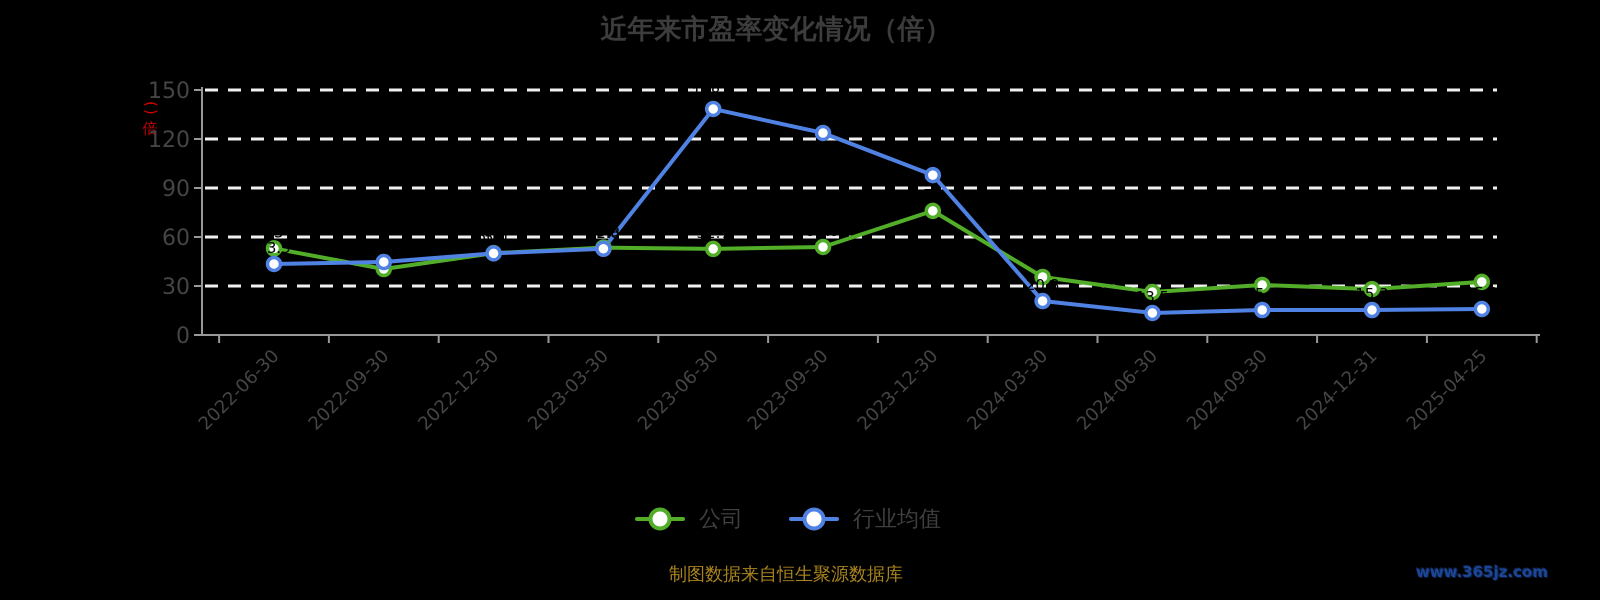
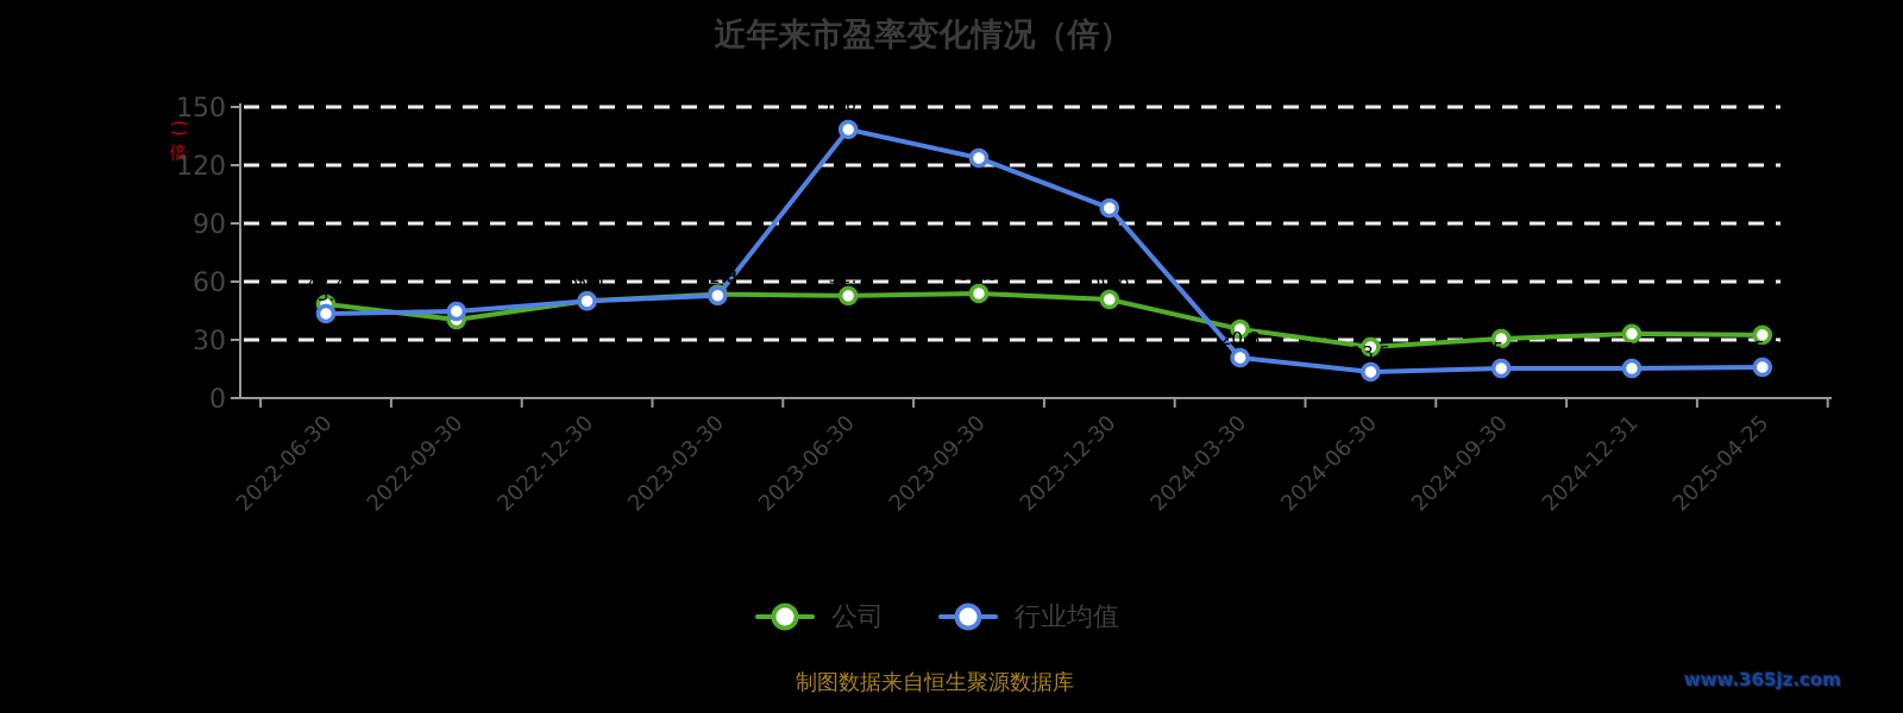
公司/2022-06-30: 53 -> 48.4
公司/2023-12-30: 76 -> 50.8
公司/2024-12-31: 28.1 -> 33.1
